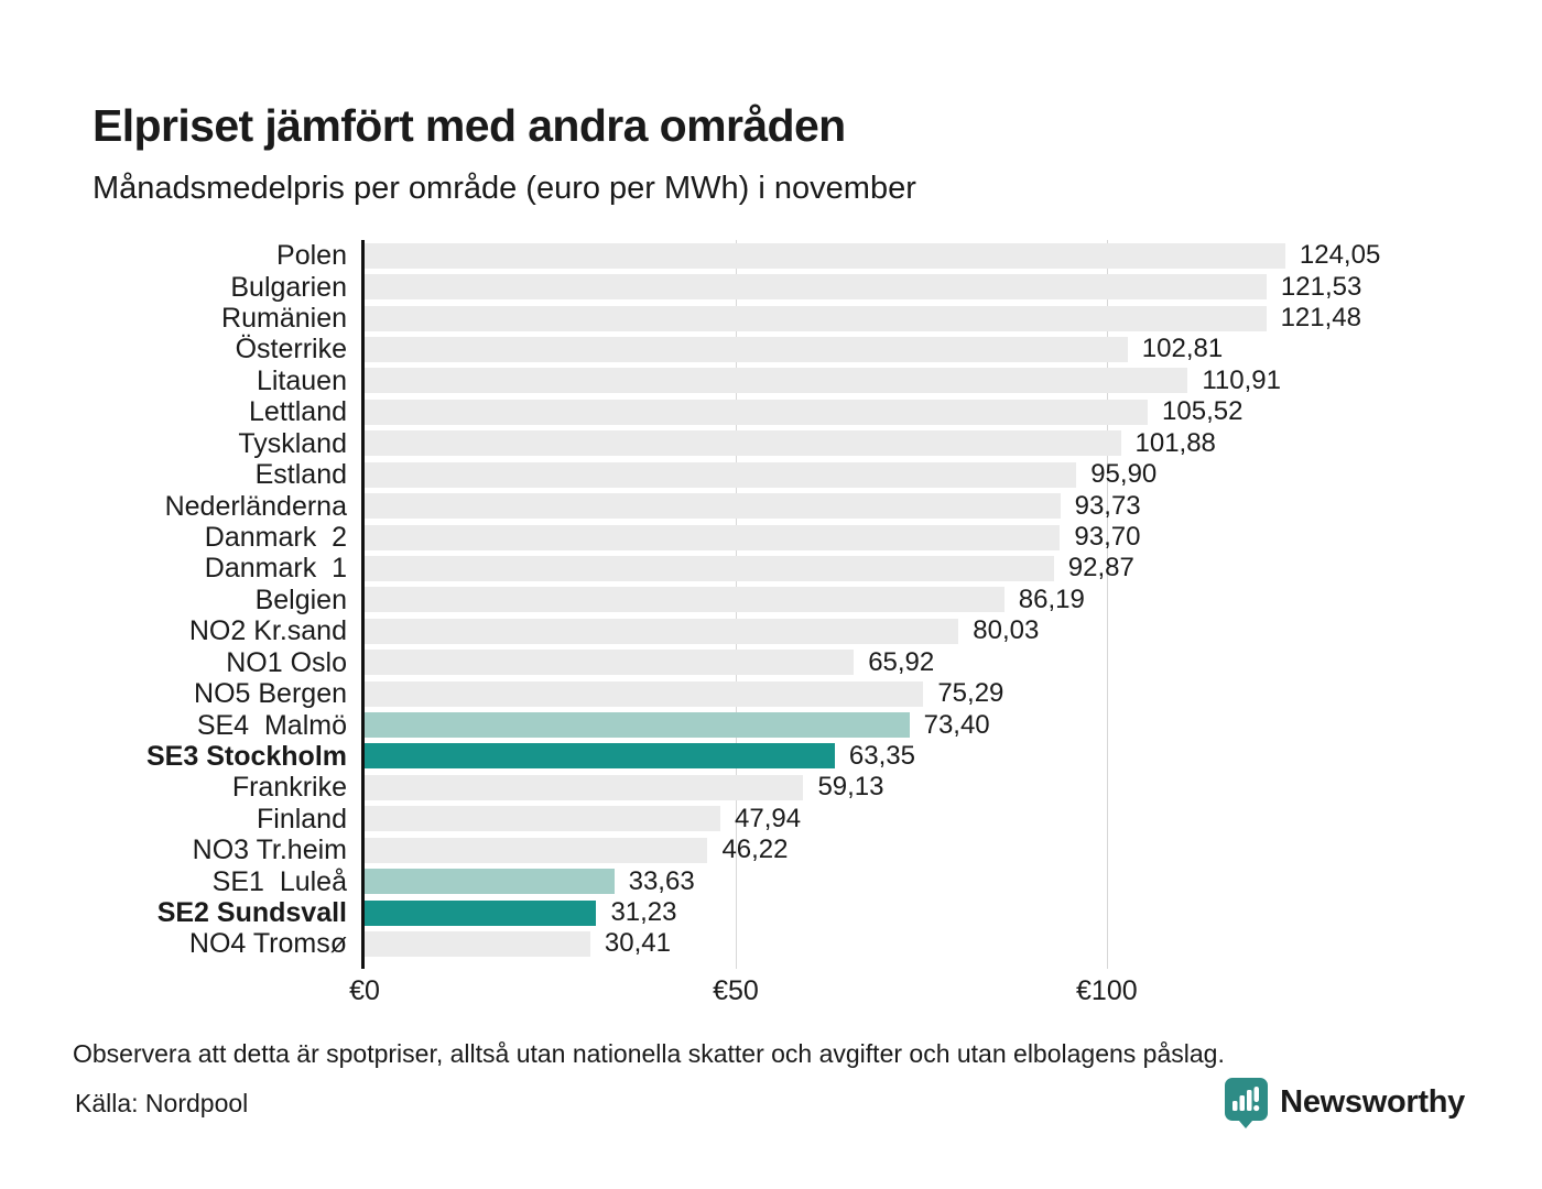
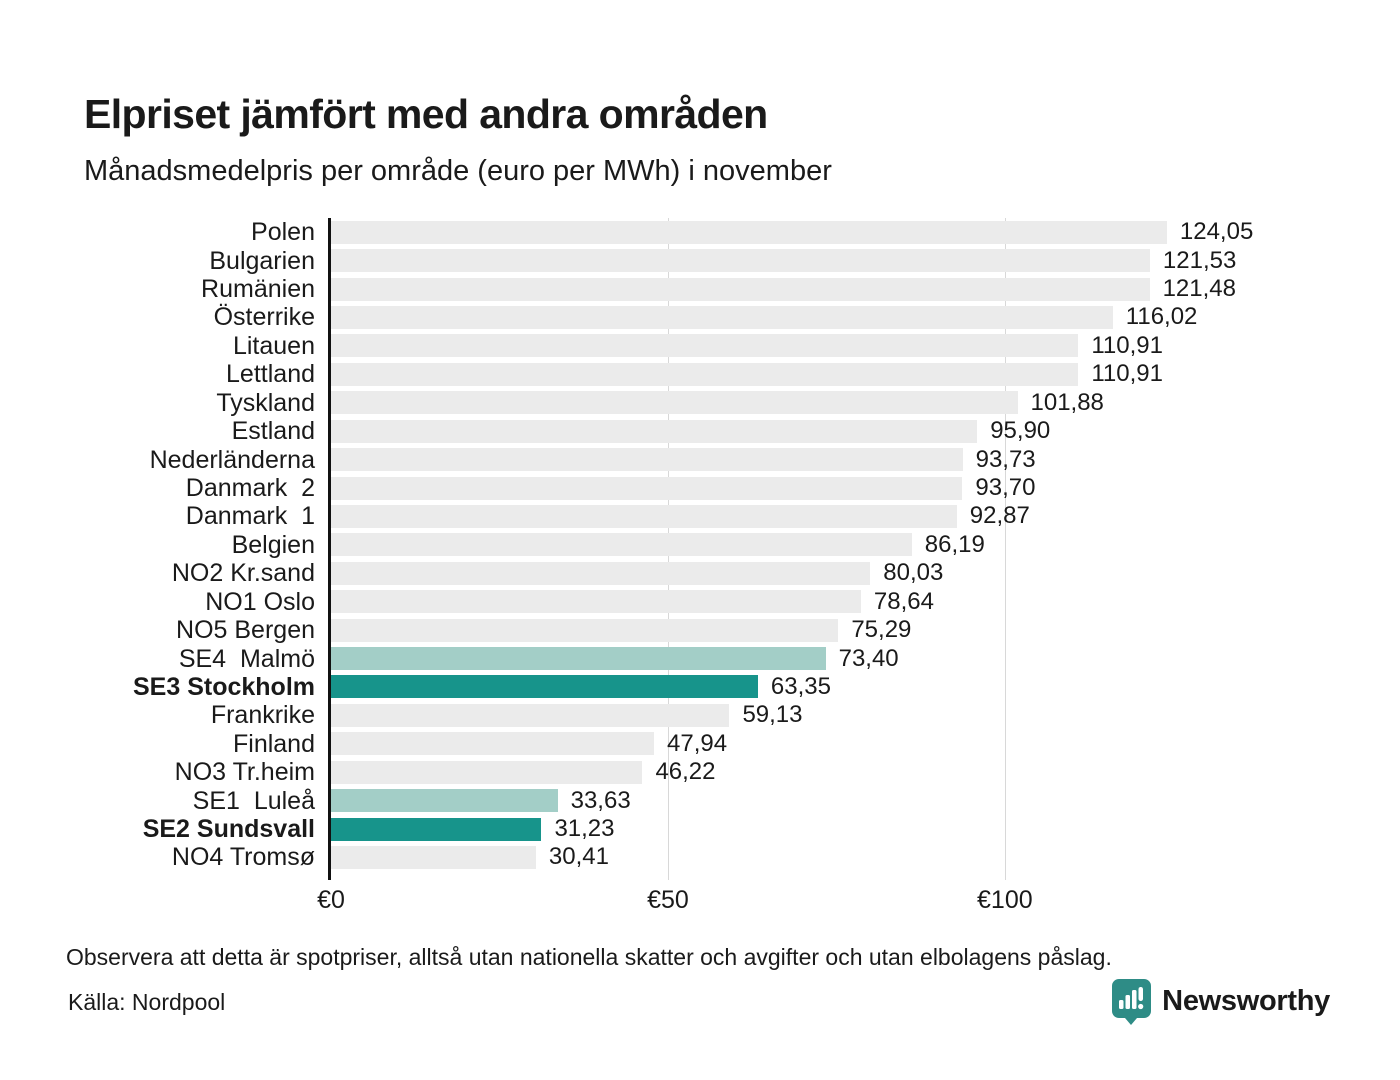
Österrike: 102,81 -> 116,02
Lettland: 105,52 -> 110,91
NO1 Oslo: 65,92 -> 78,64
